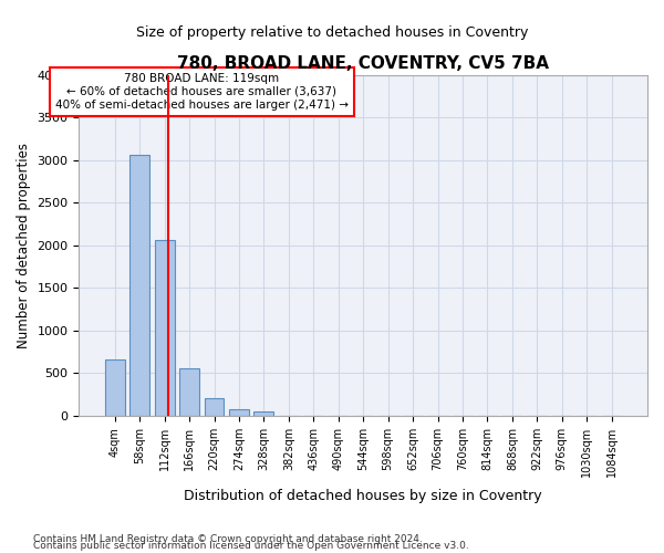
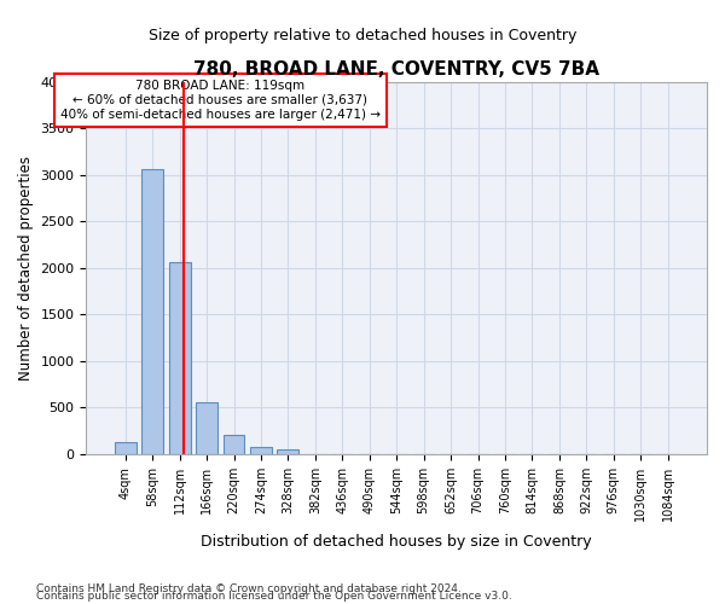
4sqm: 660 -> 130
